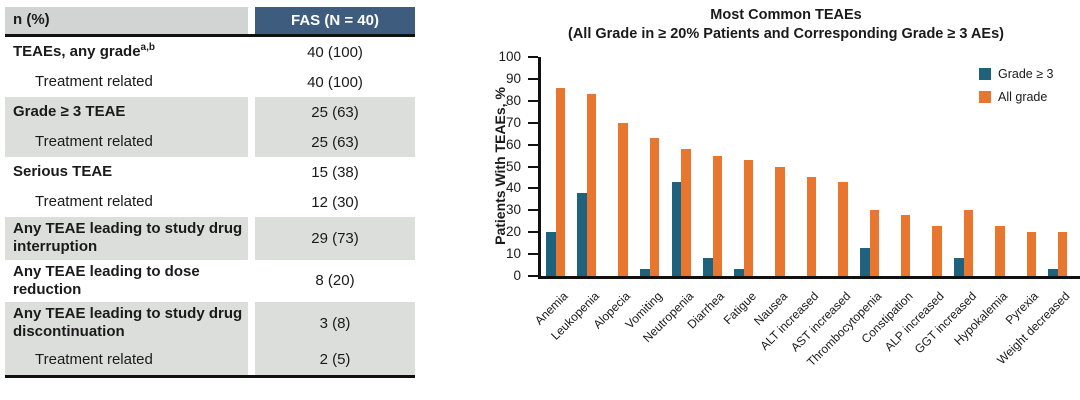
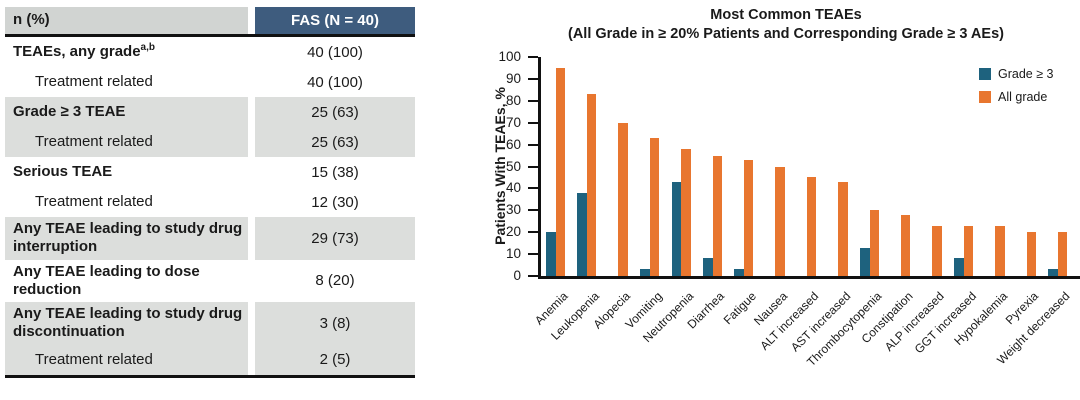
All grade/Anemia: 86 -> 95
All grade/GGT increased: 30 -> 23
